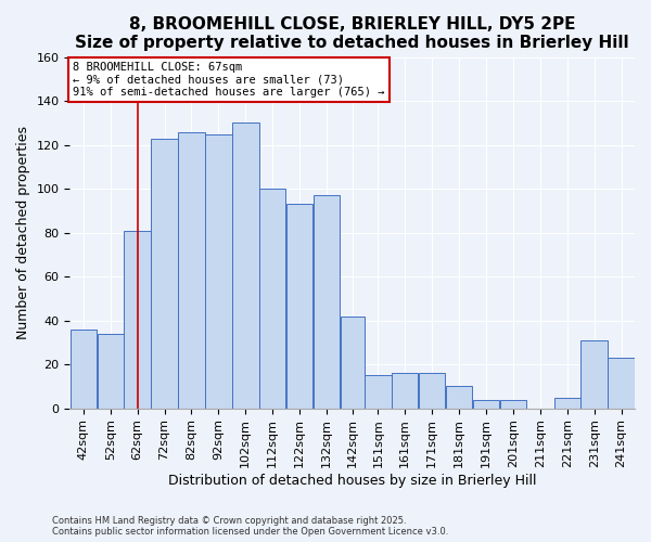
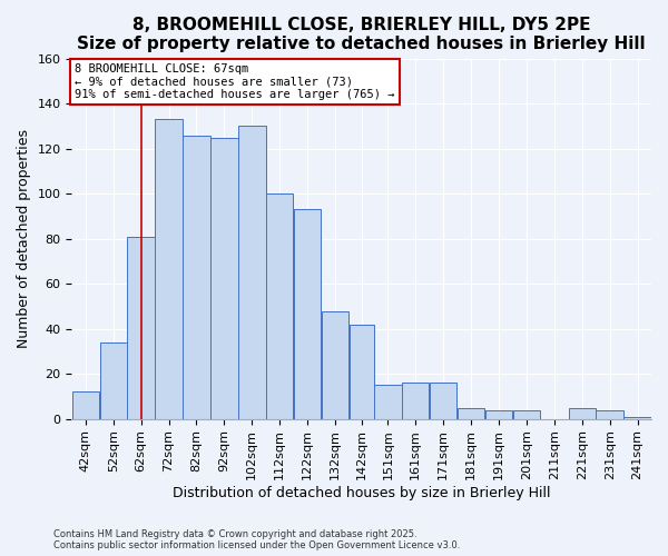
42sqm: 36 -> 12
72sqm: 123 -> 133
132sqm: 97 -> 48
181sqm: 10 -> 5
231sqm: 31 -> 4
241sqm: 23 -> 1
